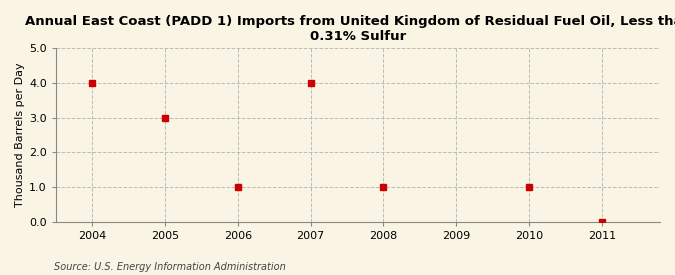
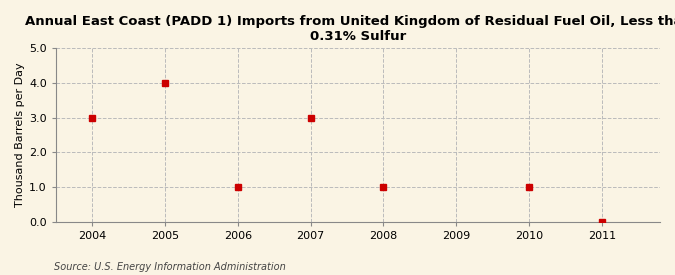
2004: 4 -> 3
2005: 3 -> 4
2007: 4 -> 3
